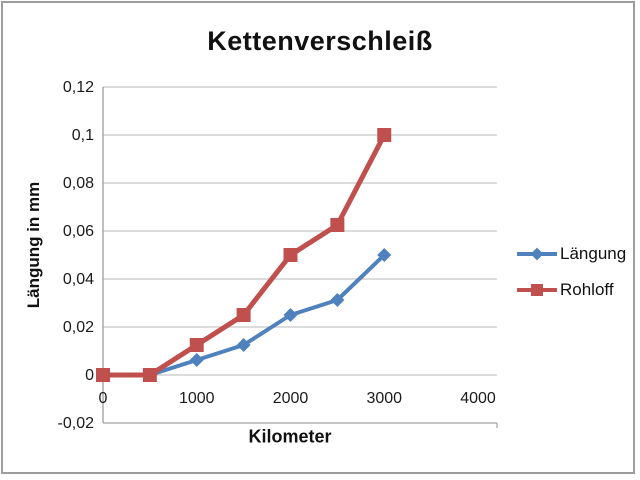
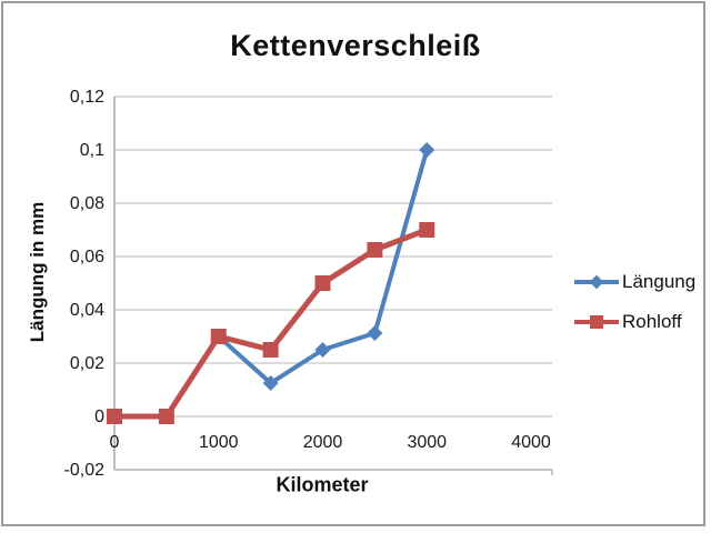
Längung/1000: 0,01 -> 0,03
Rohloff/1000: 0,01 -> 0,03
Längung/3000: 0,05 -> 0,10
Rohloff/3000: 0,10 -> 0,07
